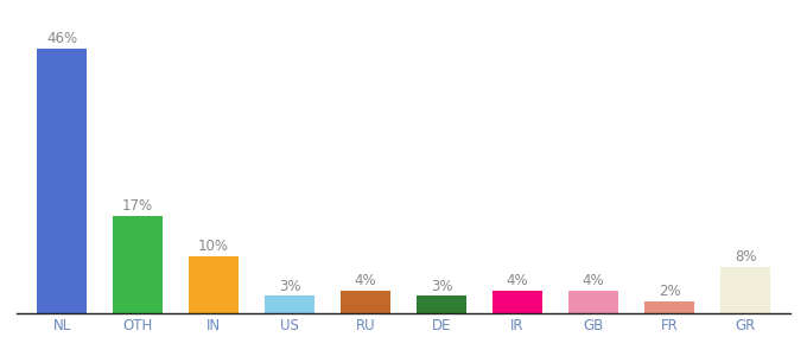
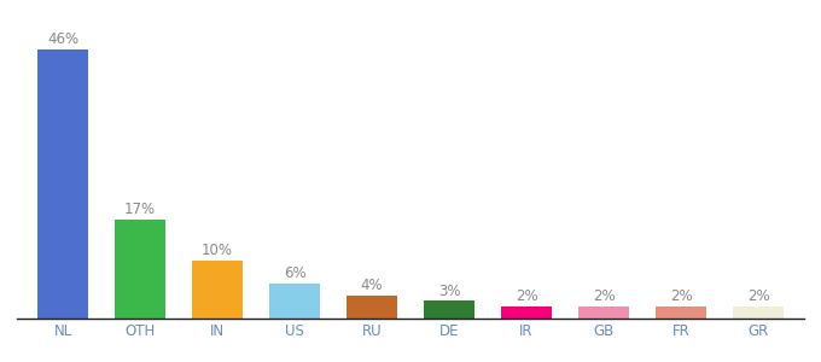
US: 3% -> 6%
IR: 4% -> 2%
GB: 4% -> 2%
GR: 8% -> 2%
